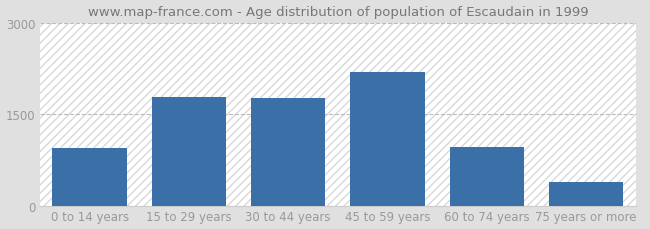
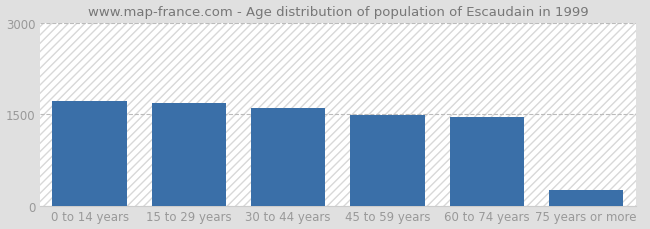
0 to 14 years: 940 -> 1720
15 to 29 years: 1780 -> 1680
30 to 44 years: 1760 -> 1610
45 to 59 years: 2200 -> 1490
60 to 74 years: 960 -> 1450
75 years or more: 380 -> 260
